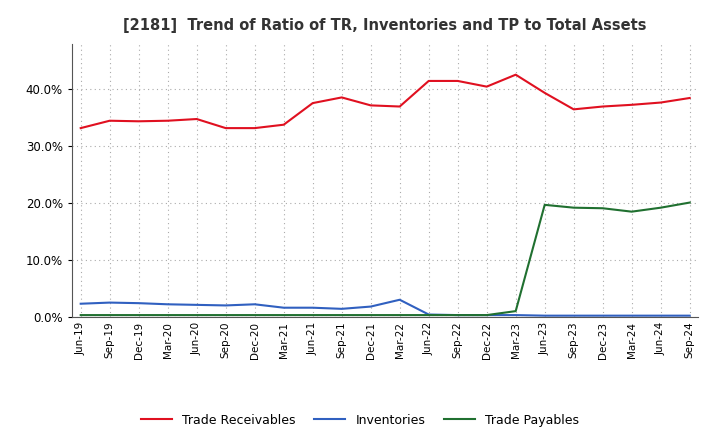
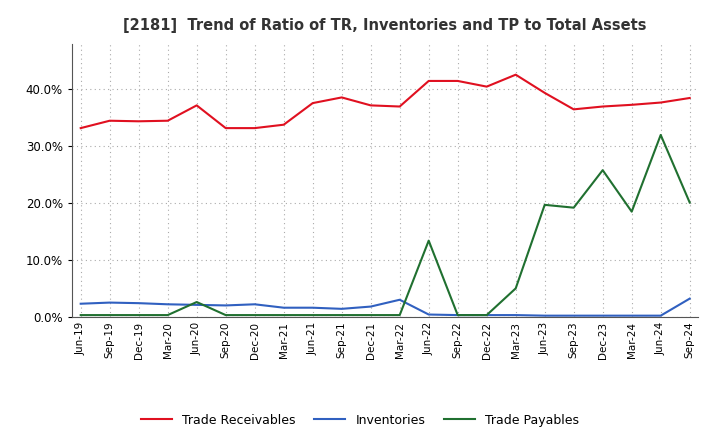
Trade Receivables/Jun-20: 34.8% -> 37.2%
Trade Payables/Jun-20: 0.3% -> 2.6%
Trade Payables/Jun-22: 0.3% -> 13.4%
Trade Payables/Mar-23: 1.0% -> 5.0%
Trade Payables/Dec-23: 19.1% -> 25.8%
Trade Payables/Jun-24: 19.2% -> 32.0%
Inventories/Sep-24: 0.2% -> 3.2%
